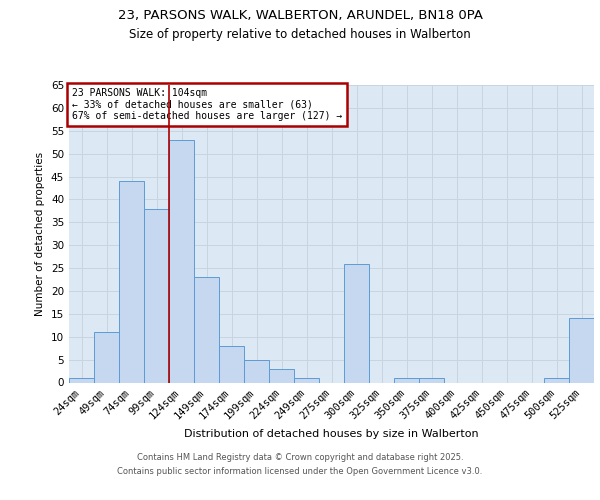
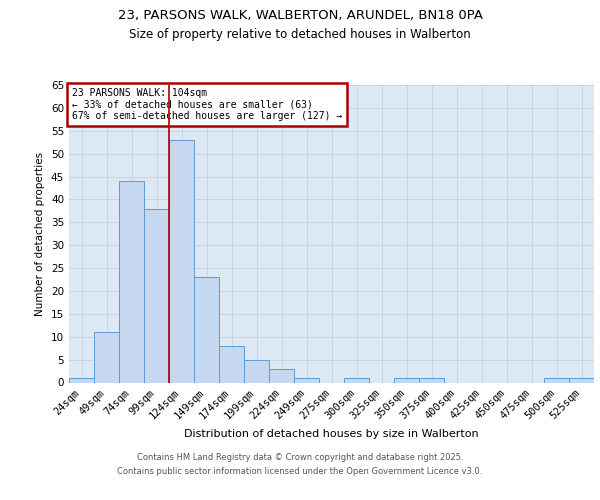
300sqm: 26 -> 1
525sqm: 14 -> 1
